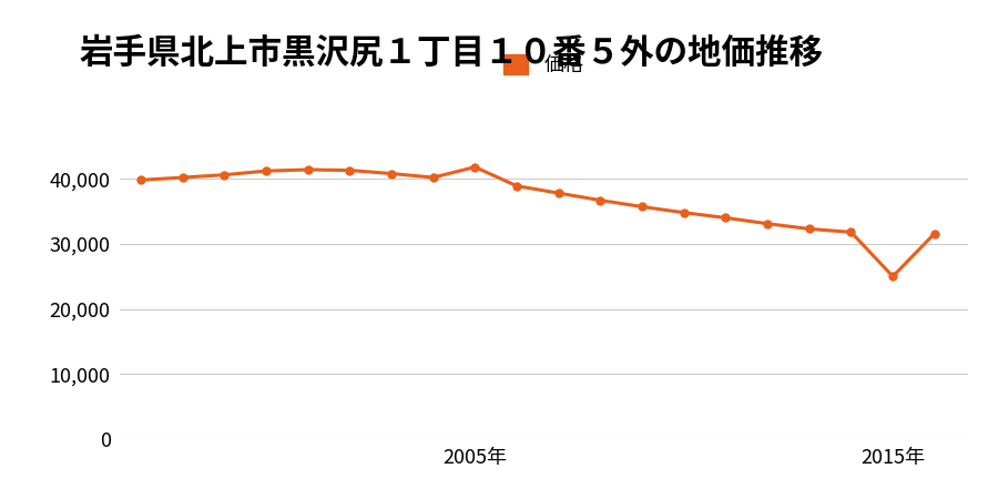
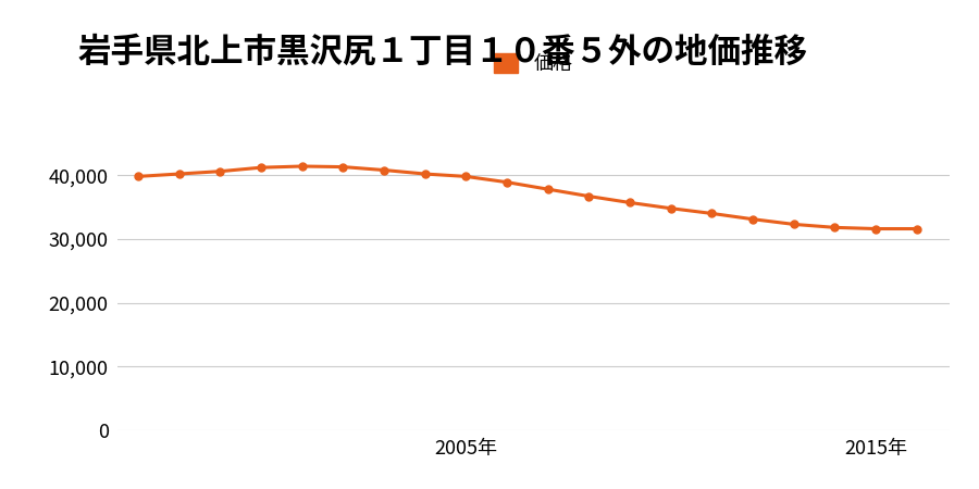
2005年: 41,800 -> 39,800
2015年: 25,000 -> 31,600
